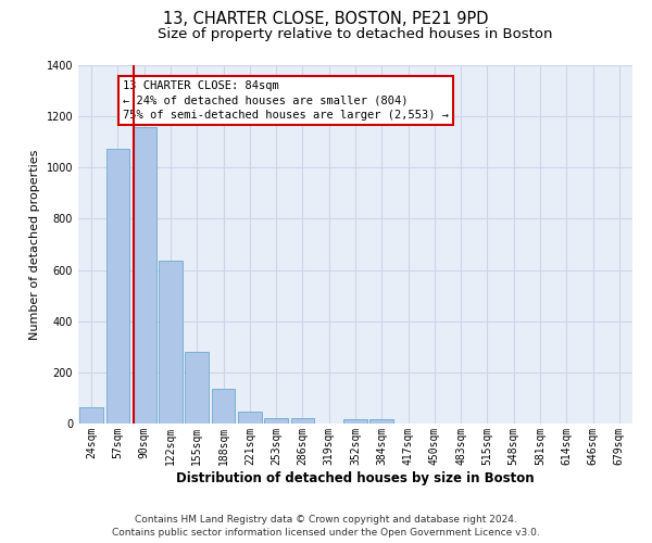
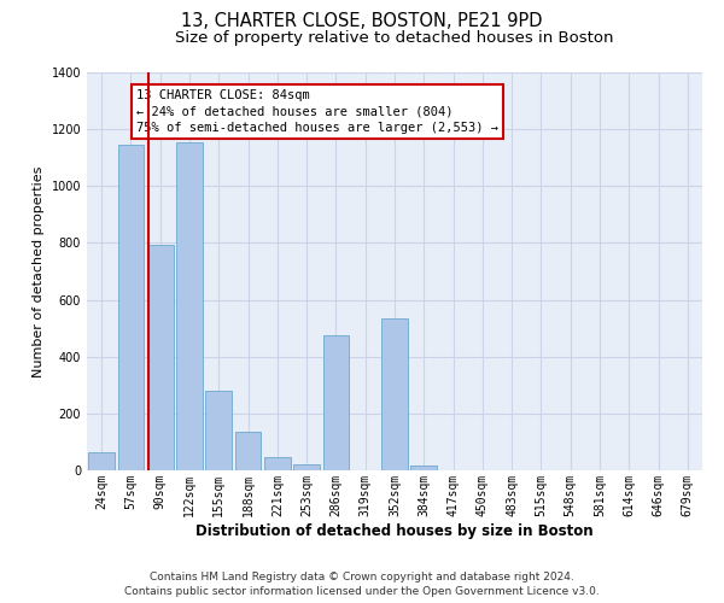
57sqm: 1075 -> 1145
90sqm: 1160 -> 795
122sqm: 635 -> 1155
286sqm: 20 -> 475
352sqm: 15 -> 535
